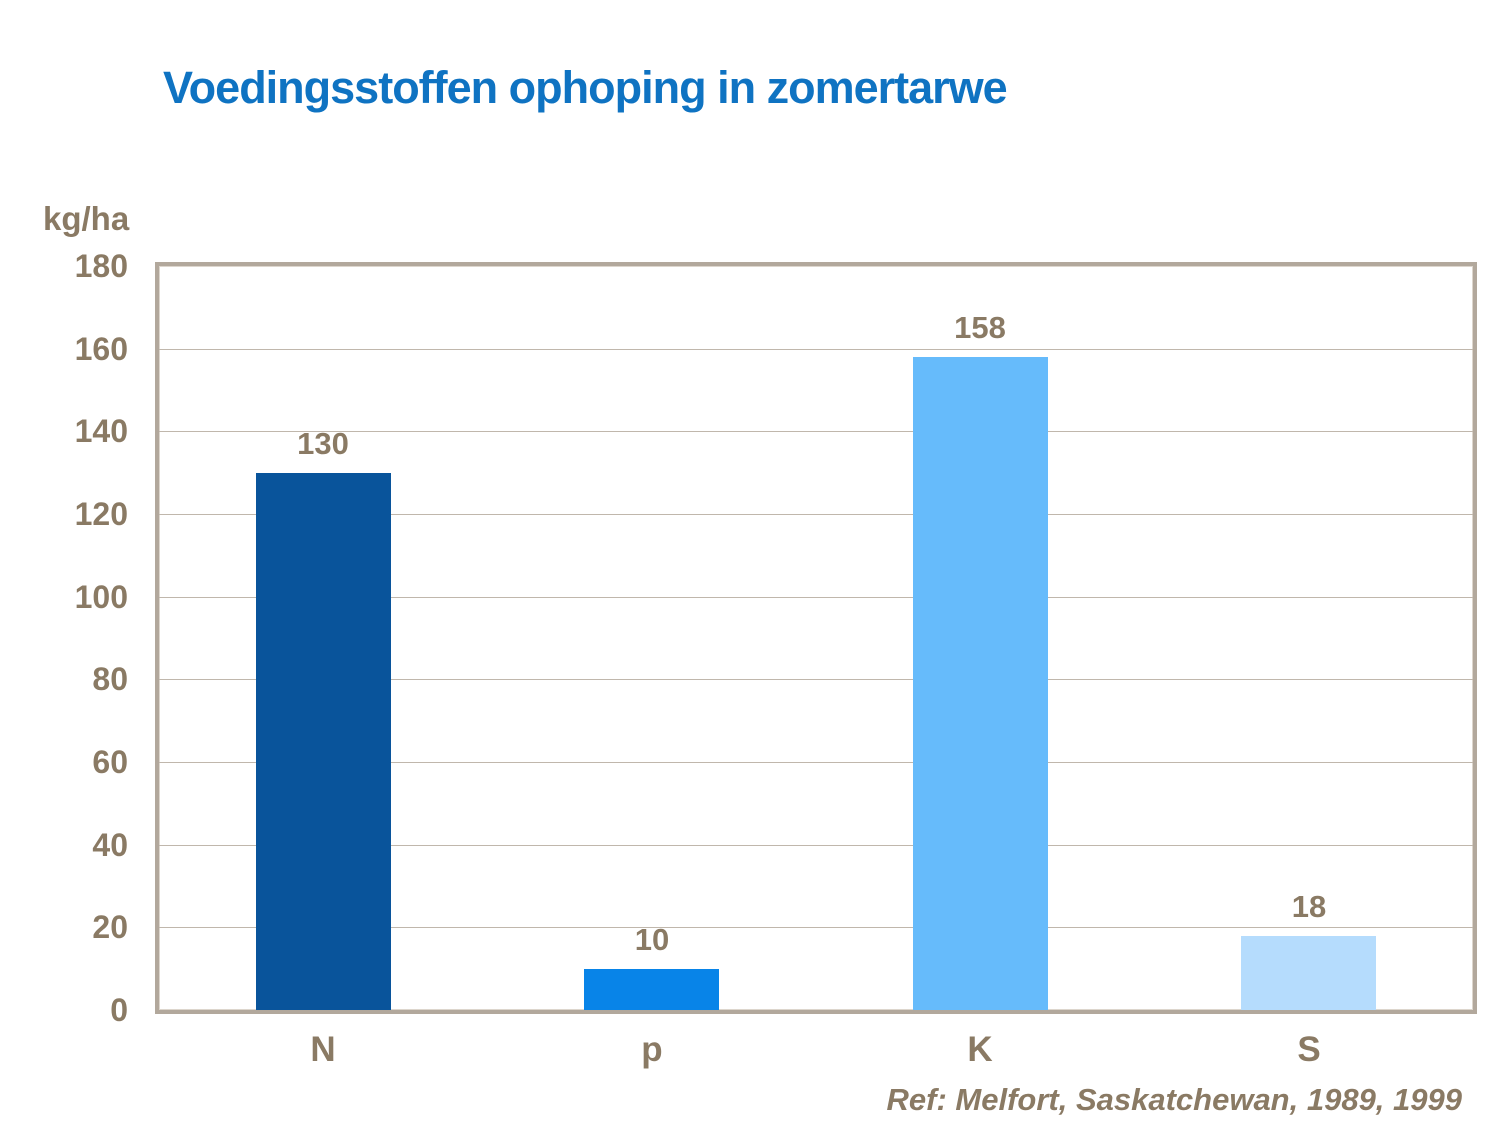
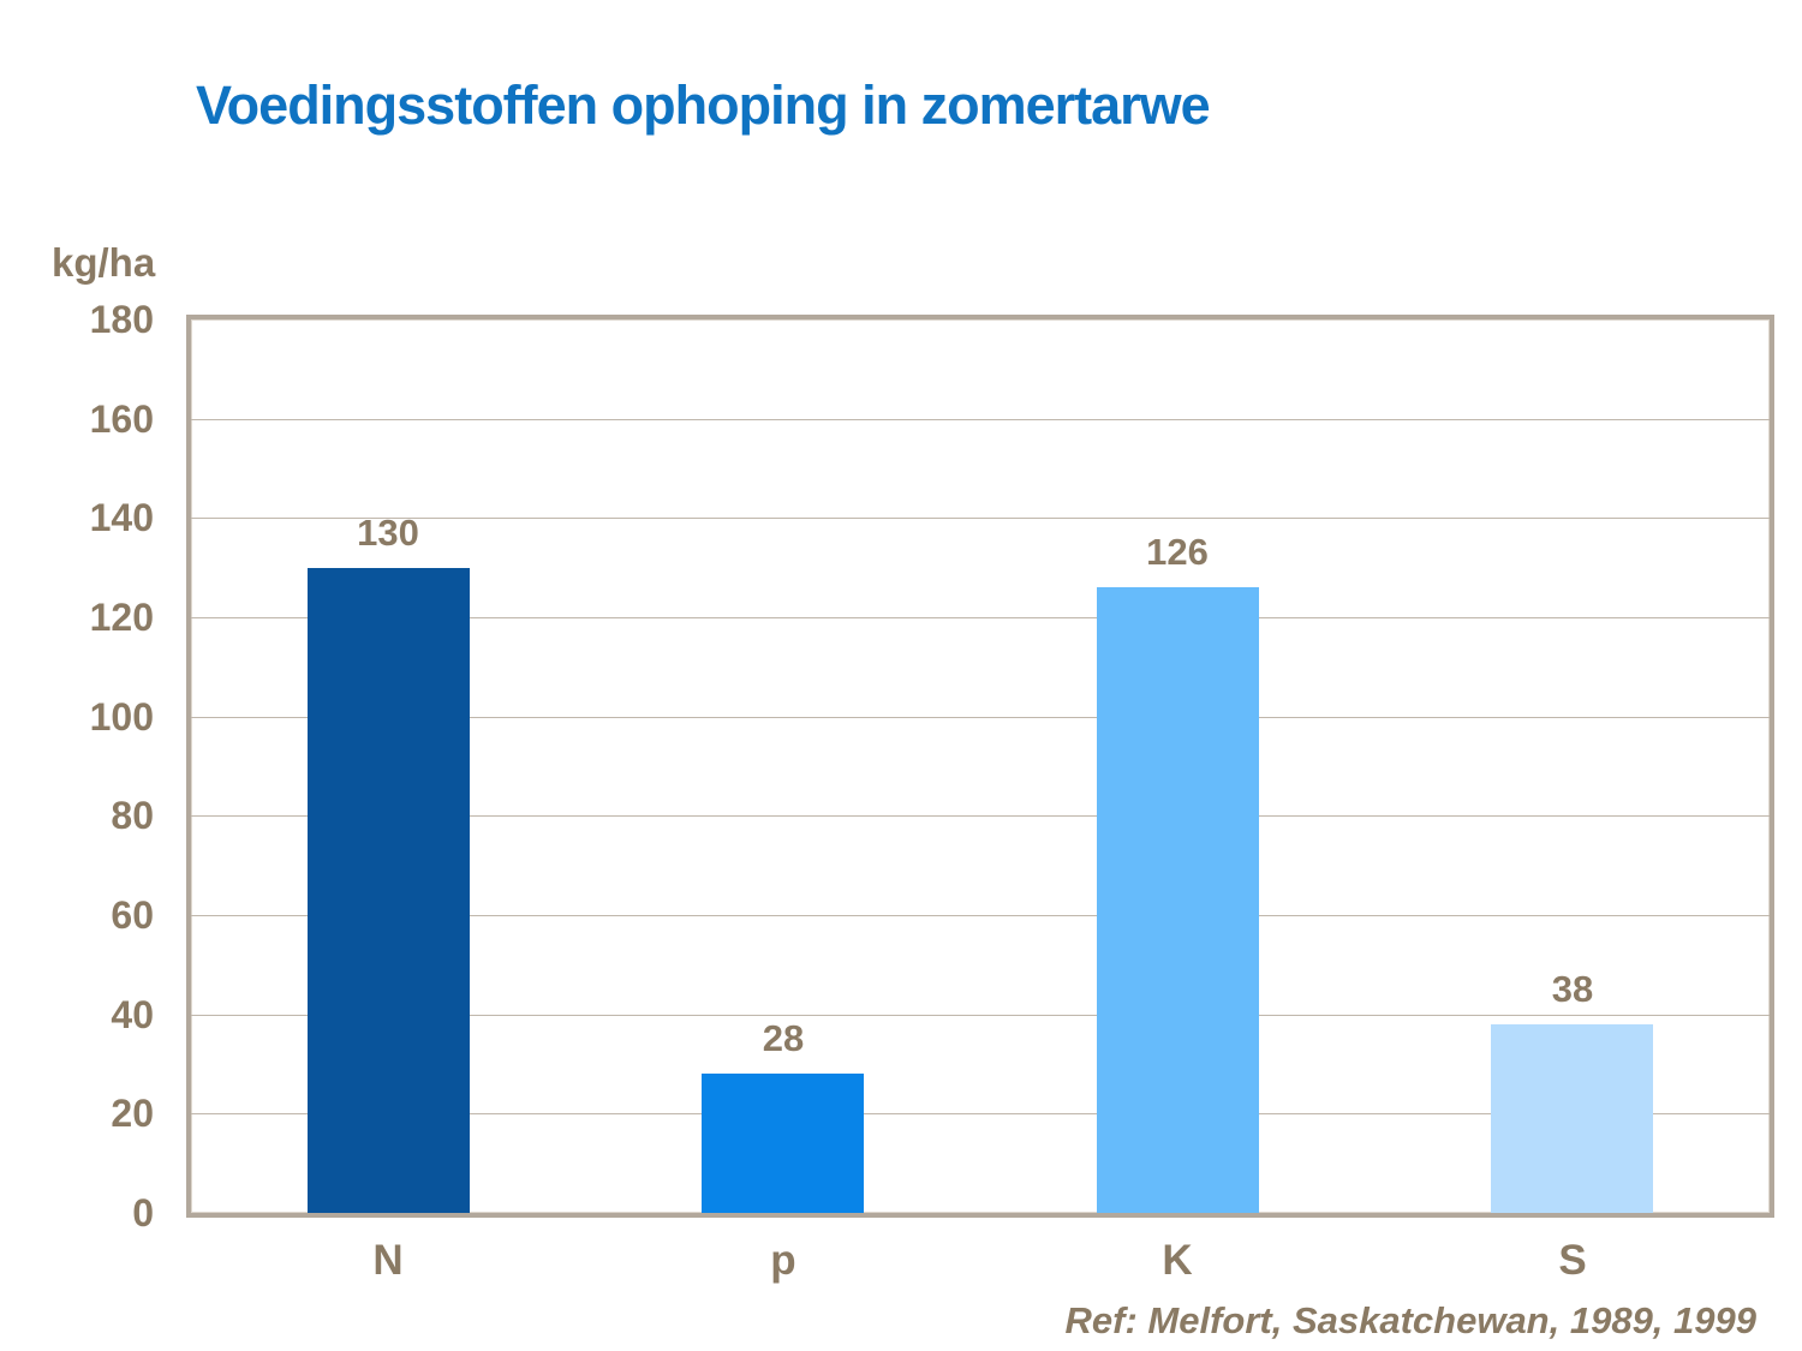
p: 10 -> 28
K: 158 -> 126
S: 18 -> 38
